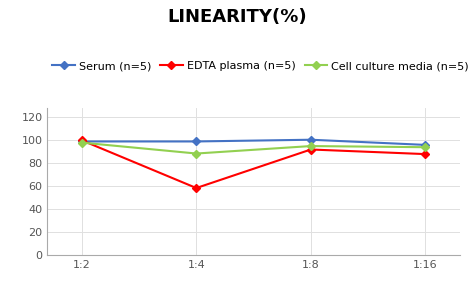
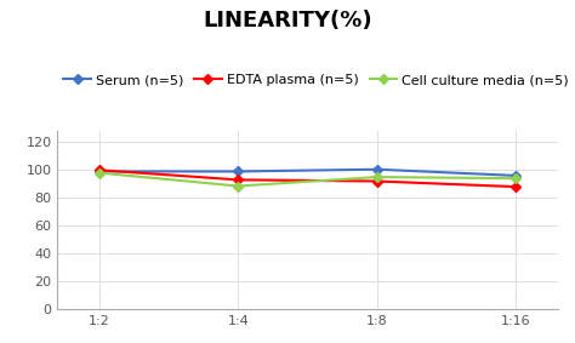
EDTA plasma (n=5)/1:4: 58 -> 92
